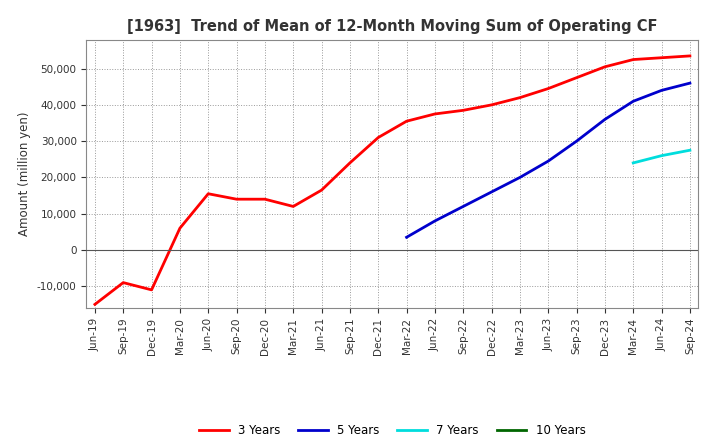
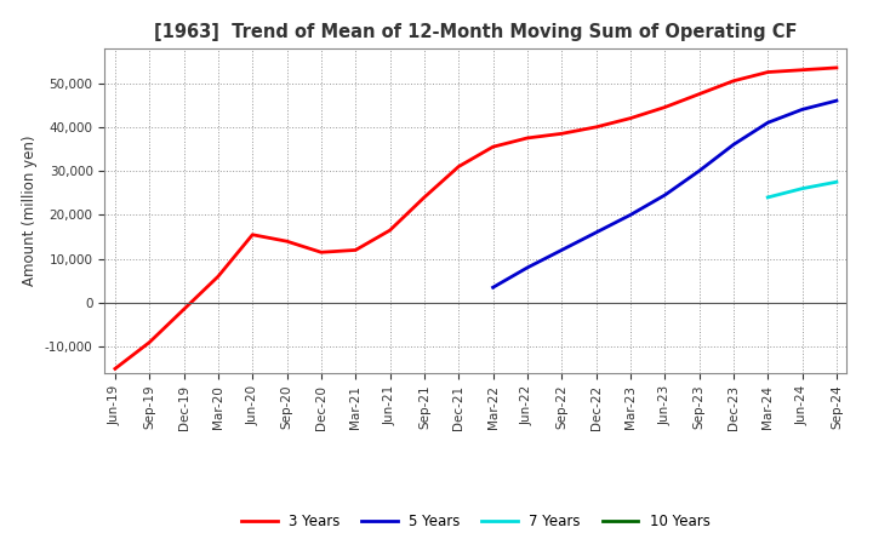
3 Years/Dec-19: -11,000 -> -1,500
3 Years/Dec-20: 14,000 -> 11,500
